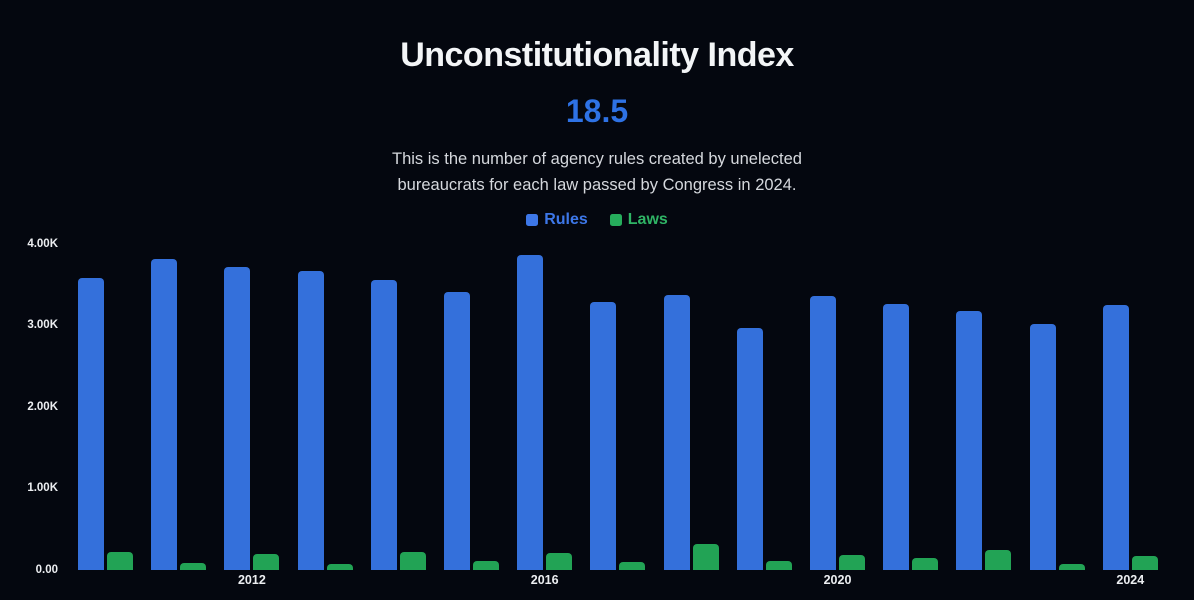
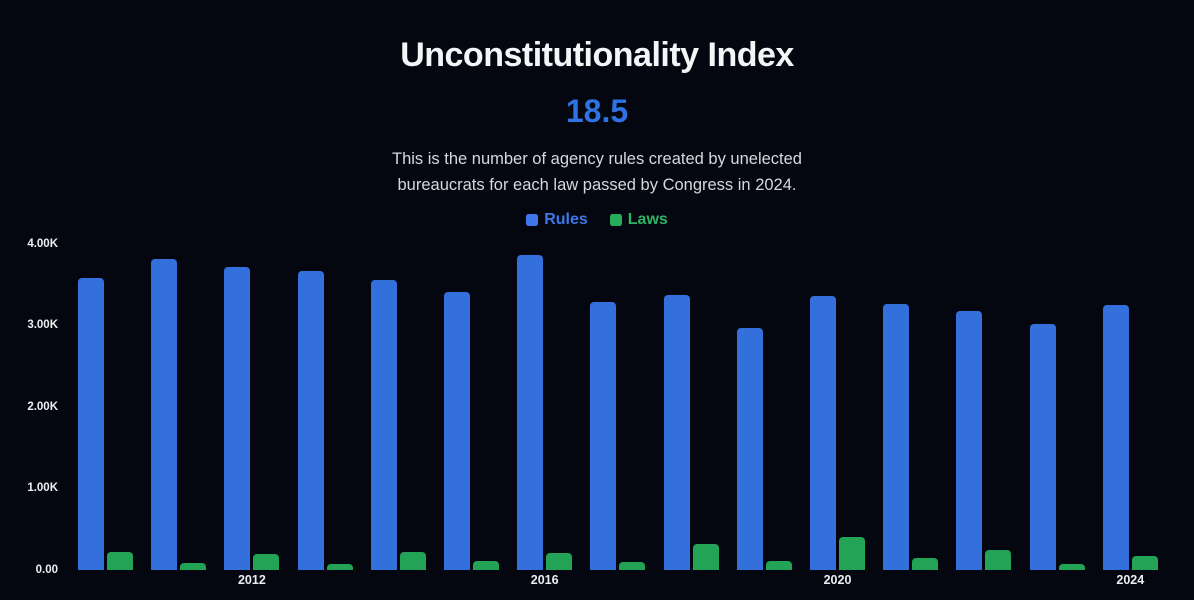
Laws/2020: 0.2K -> 0.4K
